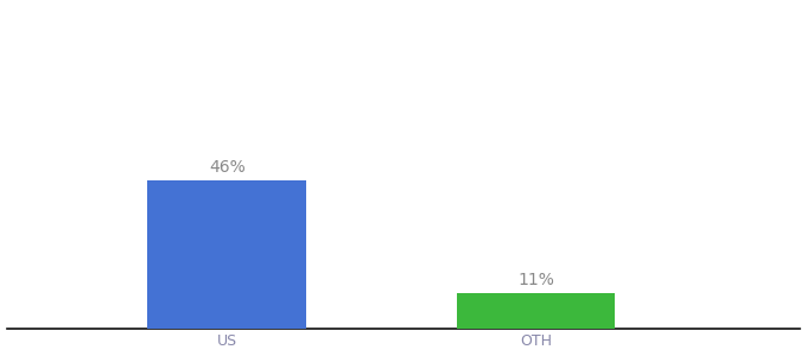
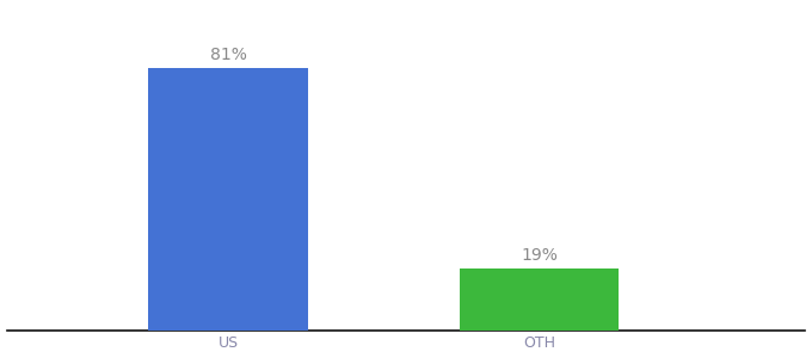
US: 46% -> 81%
OTH: 11% -> 19%
